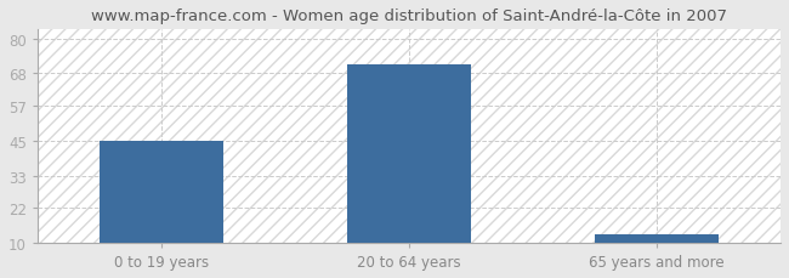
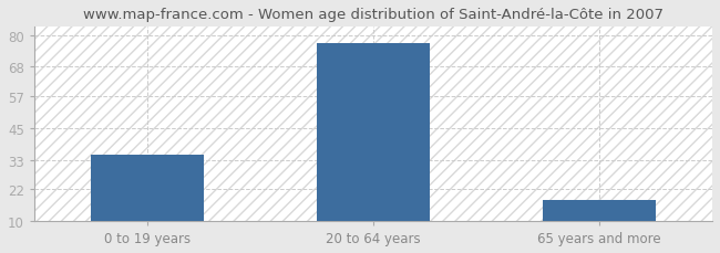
0 to 19 years: 45 -> 35
20 to 64 years: 71 -> 77
65 years and more: 13 -> 18
